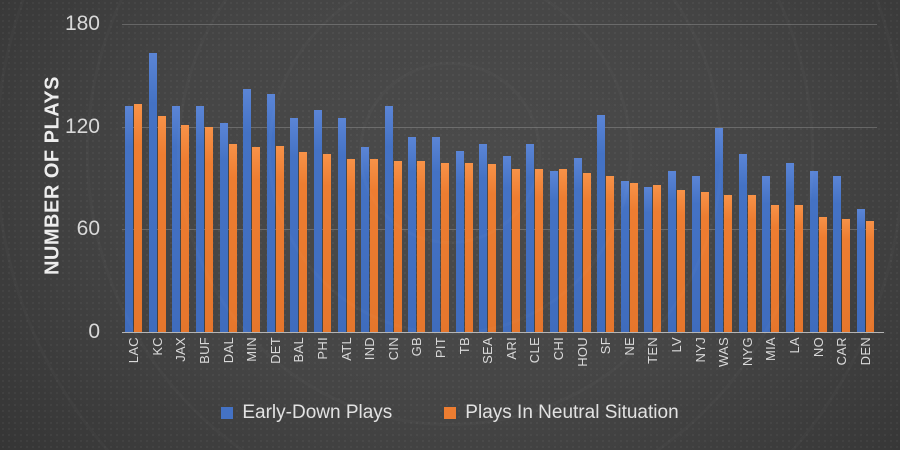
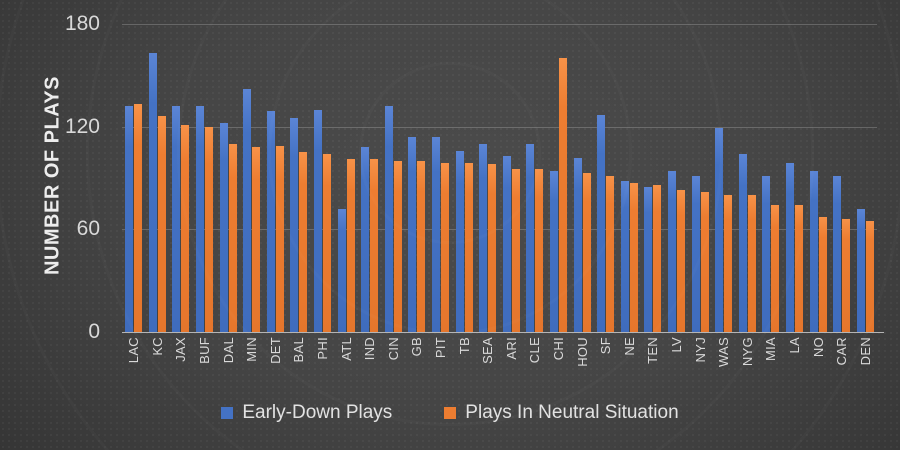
Early-Down Plays/DET: 139 -> 129
Early-Down Plays/ATL: 125 -> 72
Plays In Neutral Situation/CHI: 95 -> 160
